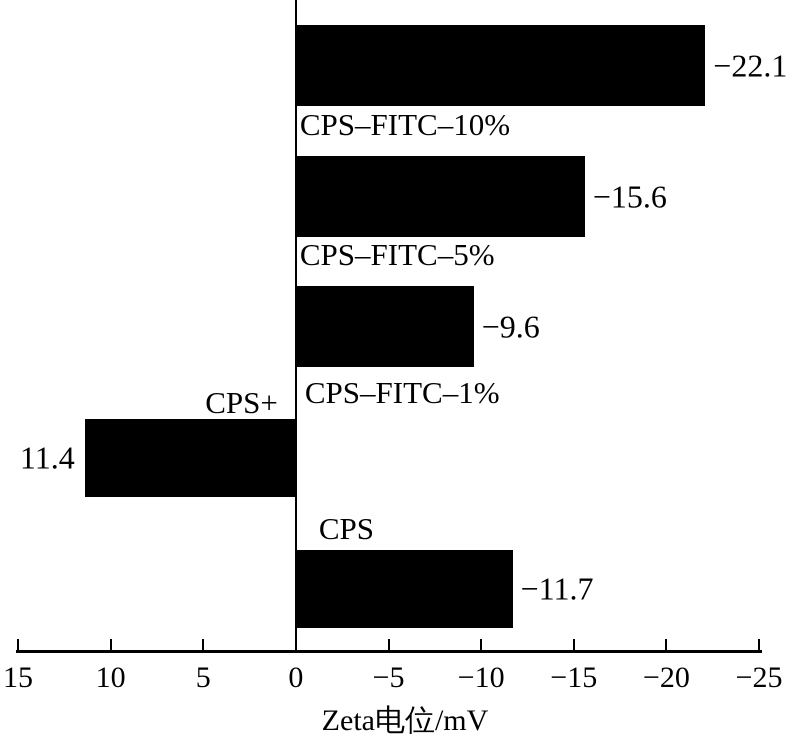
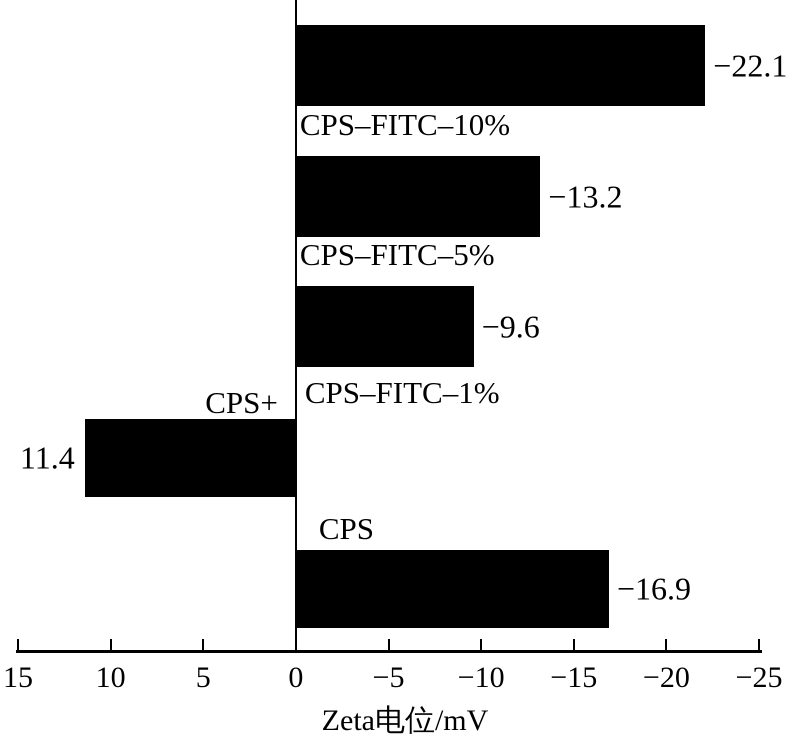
CPS–FITC–5%: −15.6 -> −13.2
CPS: −11.7 -> −16.9
